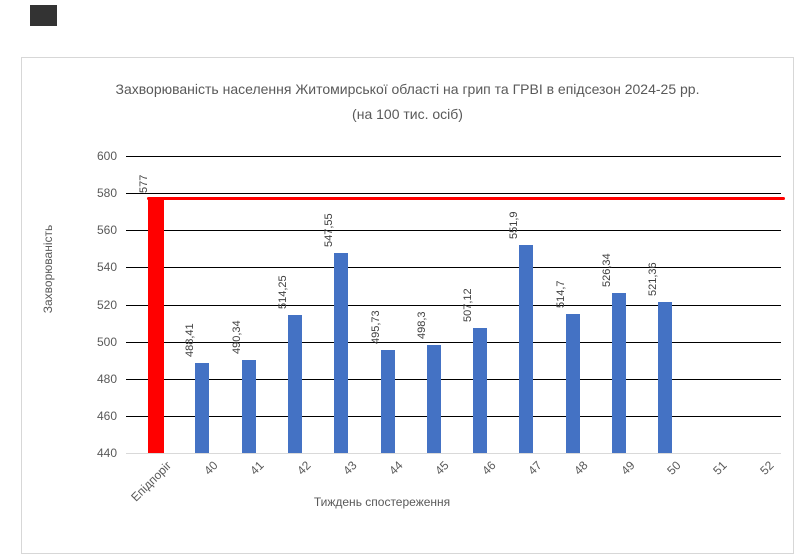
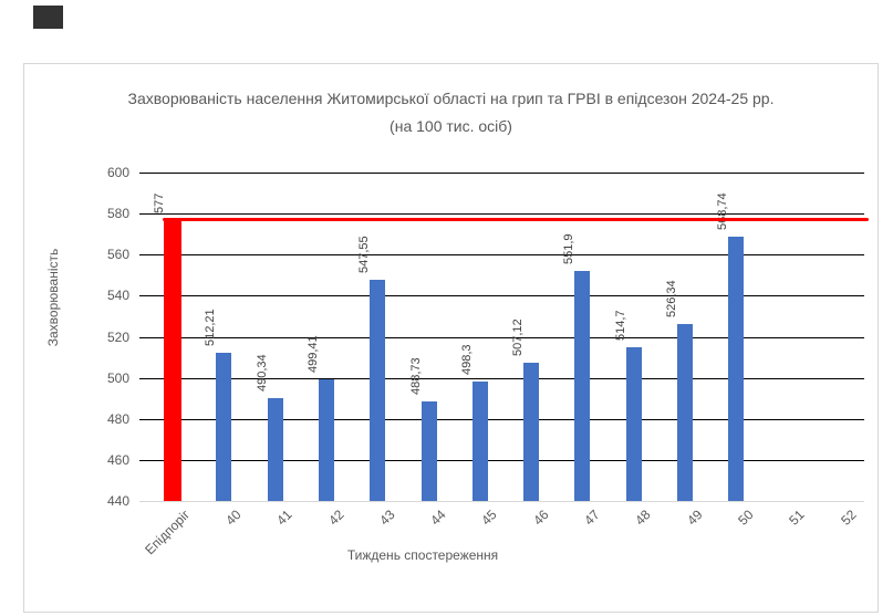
40: 488,41 -> 512,21
42: 514,25 -> 499,41
44: 495,73 -> 488,73
50: 521,36 -> 568,74
